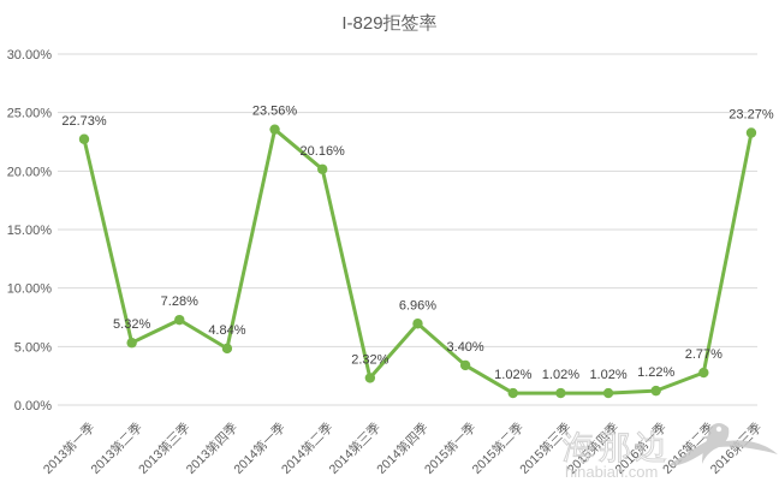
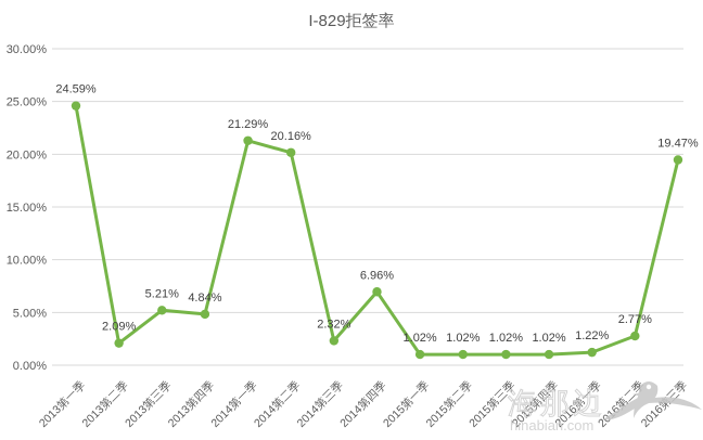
2013第一季: 22.73% -> 24.59%
2013第二季: 5.32% -> 2.09%
2013第三季: 7.28% -> 5.21%
2014第一季: 23.56% -> 21.29%
2015第一季: 3.40% -> 1.02%
2016第三季: 23.27% -> 19.47%
